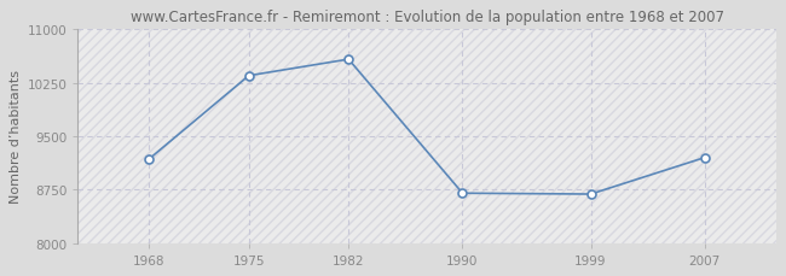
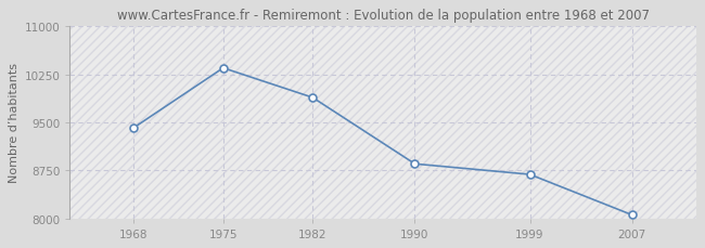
1968: 9180 -> 9420
1982: 10580 -> 9890
1990: 8700 -> 8850
2007: 9200 -> 8050
